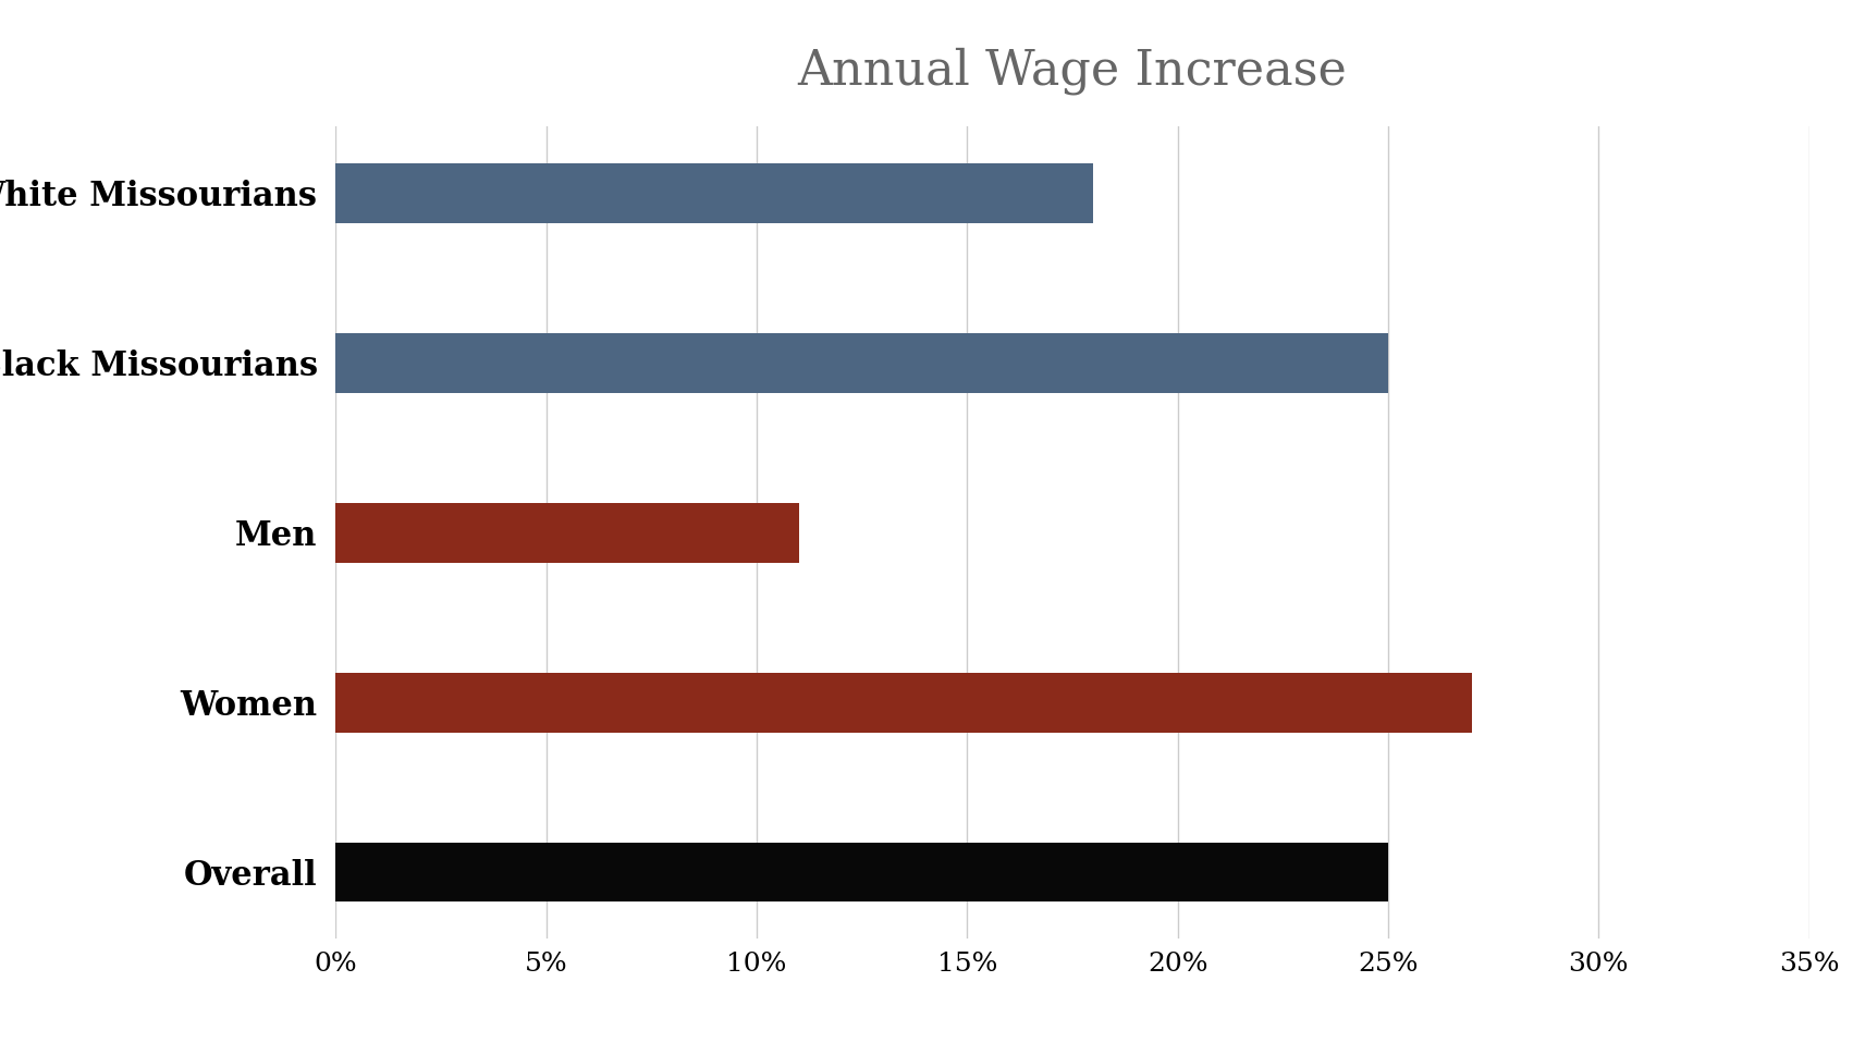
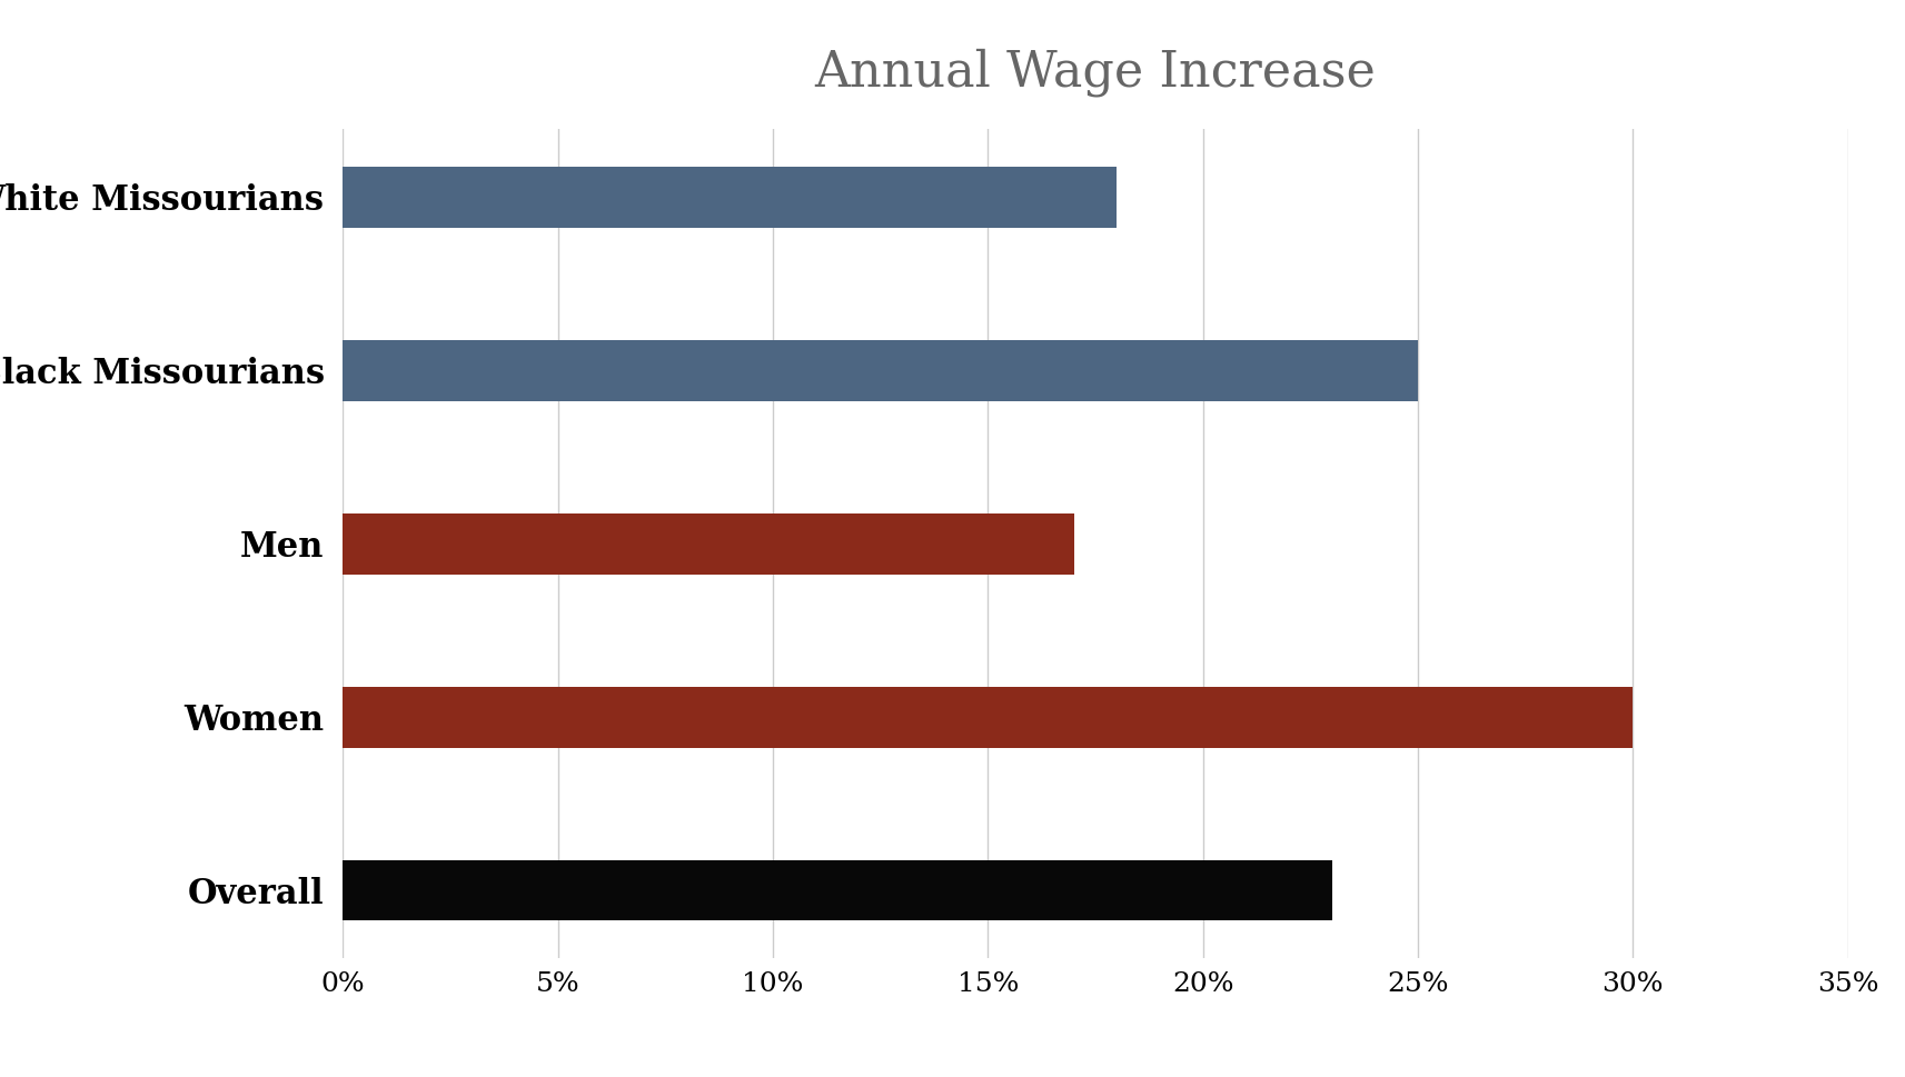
Men: 11% -> 17%
Women: 27% -> 30%
Overall: 25% -> 23%
